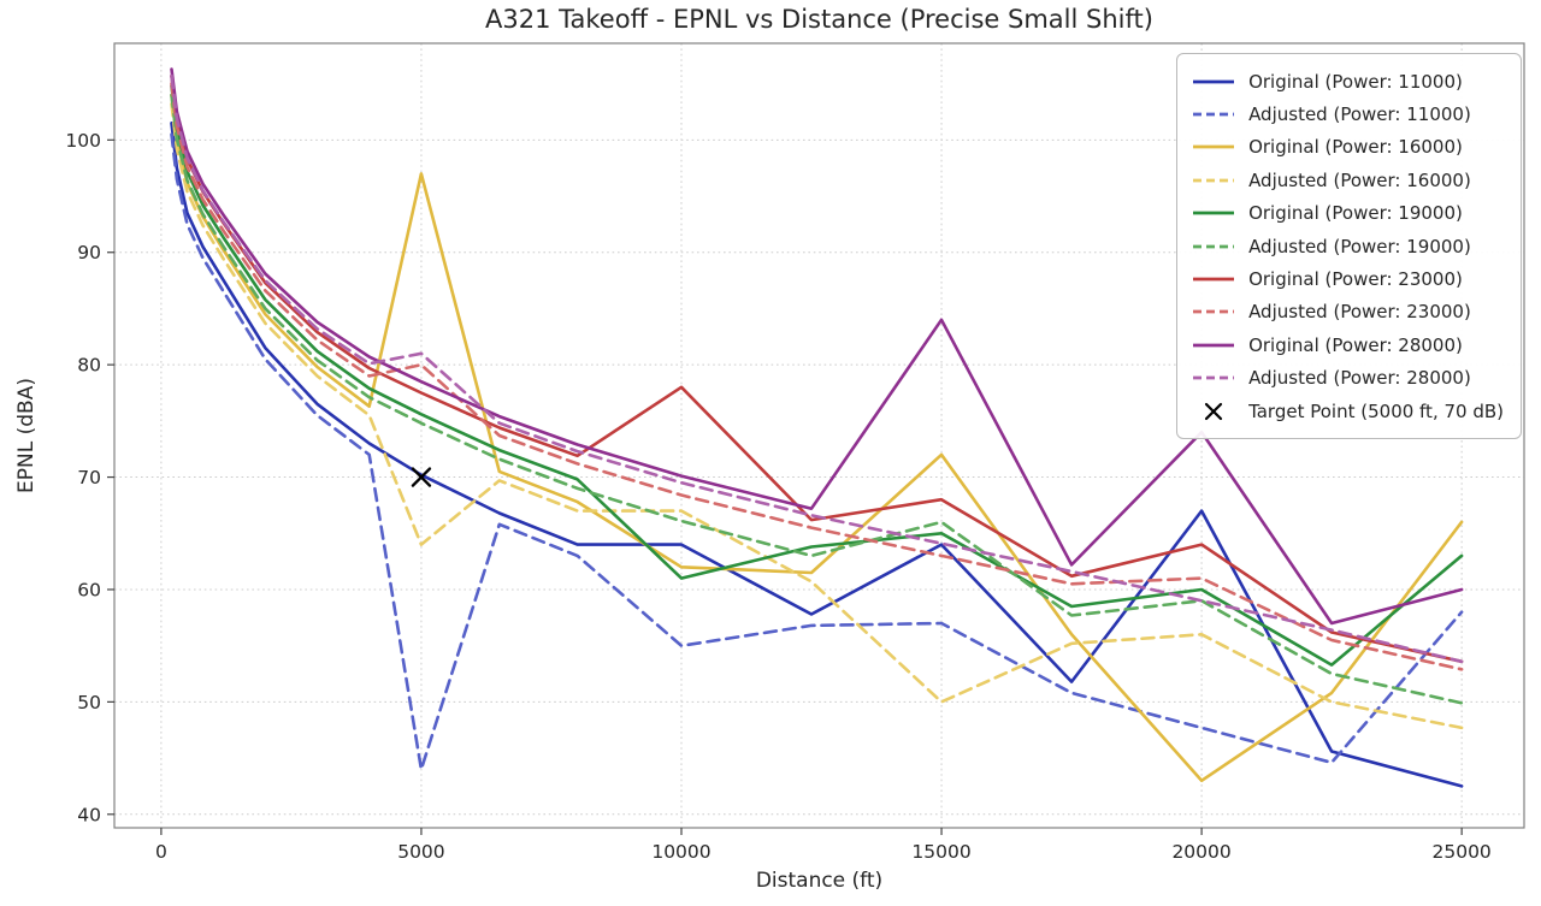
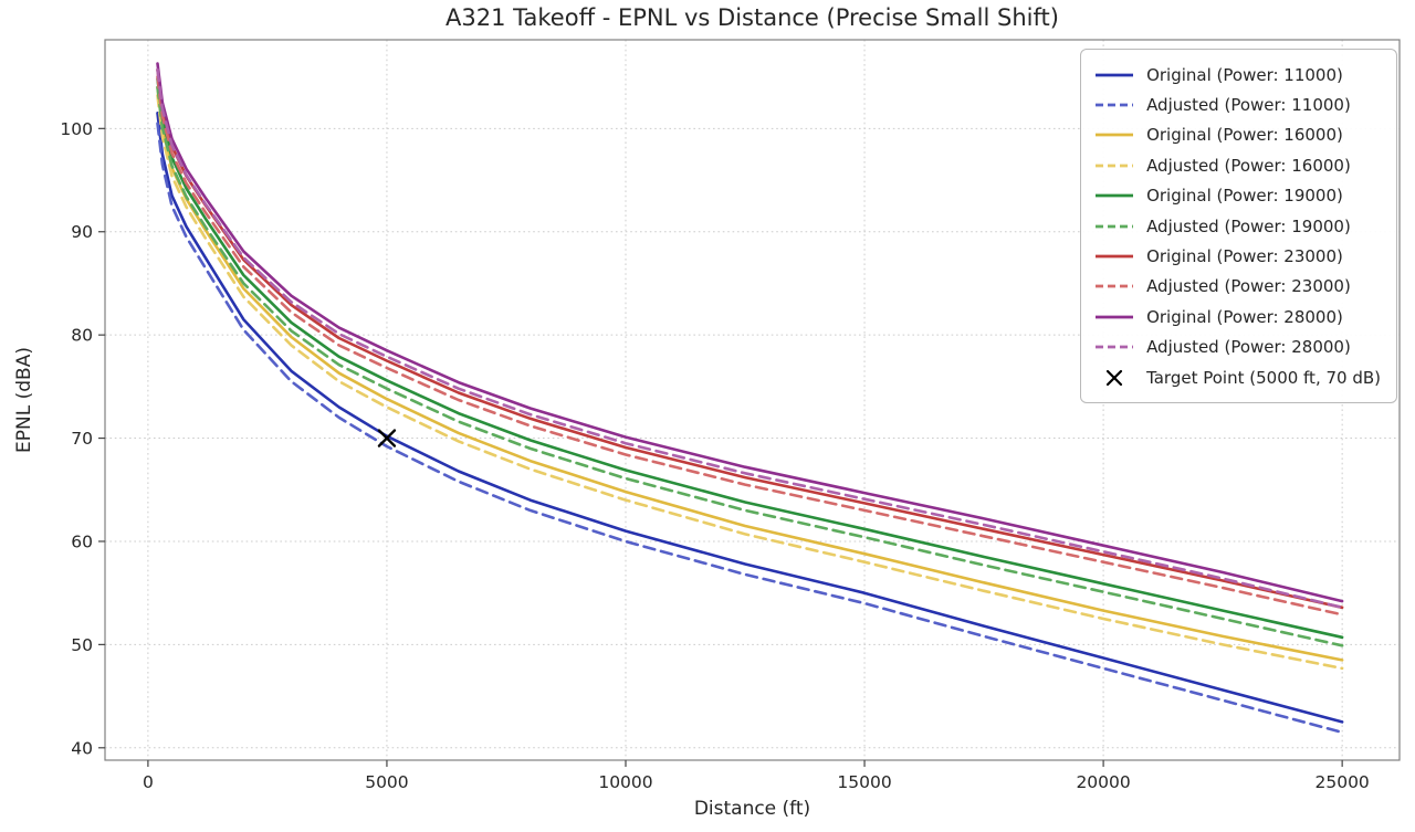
Adjusted (Power: 11000)/5000: 44 -> 69
Original (Power: 16000)/5000: 97 -> 74
Adjusted (Power: 16000)/5000: 64 -> 73
Adjusted (Power: 23000)/5000: 80 -> 77
Adjusted (Power: 28000)/5000: 81 -> 78
Original (Power: 11000)/10000: 64 -> 61
Adjusted (Power: 11000)/10000: 55 -> 60
Original (Power: 16000)/10000: 62 -> 65
Adjusted (Power: 16000)/10000: 67 -> 64
Original (Power: 19000)/10000: 61 -> 67
Original (Power: 23000)/10000: 78 -> 69
Original (Power: 11000)/15000: 64 -> 55
Adjusted (Power: 11000)/15000: 57 -> 54
Original (Power: 16000)/15000: 72 -> 59
Adjusted (Power: 16000)/15000: 50 -> 58
Original (Power: 19000)/15000: 65 -> 61
Adjusted (Power: 19000)/15000: 66 -> 60
Original (Power: 23000)/15000: 68 -> 64
Original (Power: 28000)/15000: 84 -> 65
Original (Power: 11000)/20000: 67 -> 49
Original (Power: 16000)/20000: 43 -> 53
Adjusted (Power: 16000)/20000: 56 -> 52
Original (Power: 19000)/20000: 60 -> 56
Adjusted (Power: 19000)/20000: 59 -> 55
Original (Power: 23000)/20000: 64 -> 59
Adjusted (Power: 23000)/20000: 61 -> 58
Original (Power: 28000)/20000: 74 -> 60
Adjusted (Power: 11000)/25000: 58 -> 42
Original (Power: 16000)/25000: 66 -> 48
Original (Power: 19000)/25000: 63 -> 51
Original (Power: 28000)/25000: 60 -> 54
